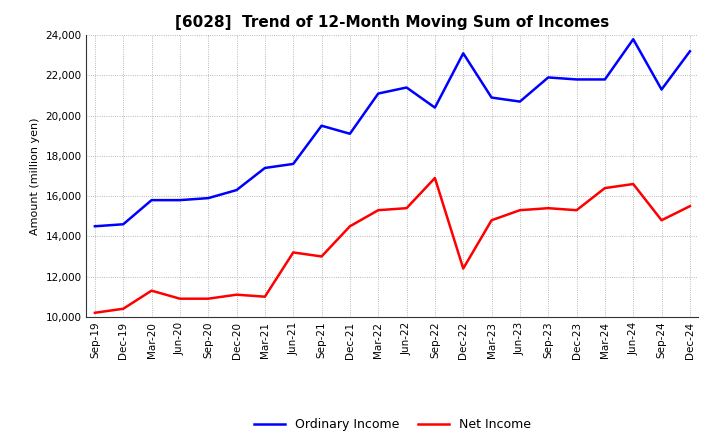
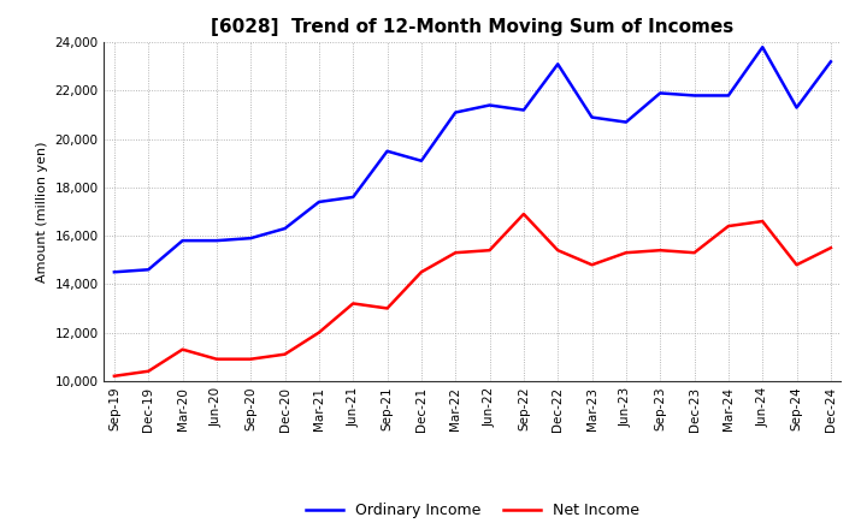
Net Income/Mar-21: 11,000 -> 12,000
Ordinary Income/Sep-22: 20,400 -> 21,200
Net Income/Dec-22: 12,400 -> 15,400
